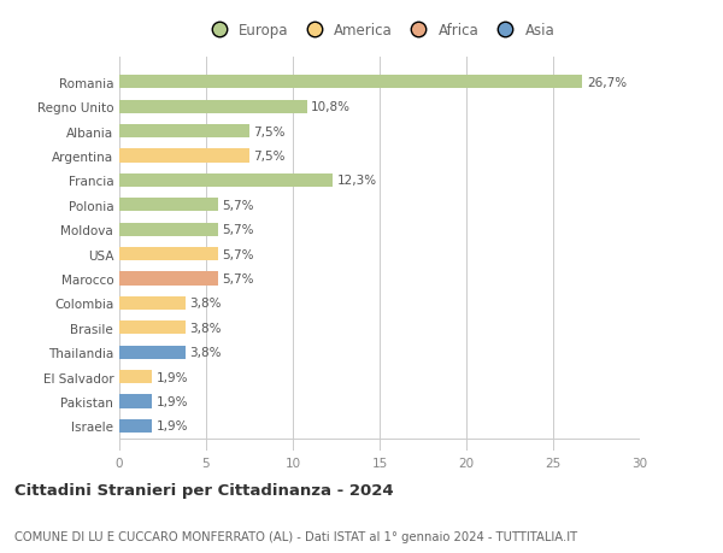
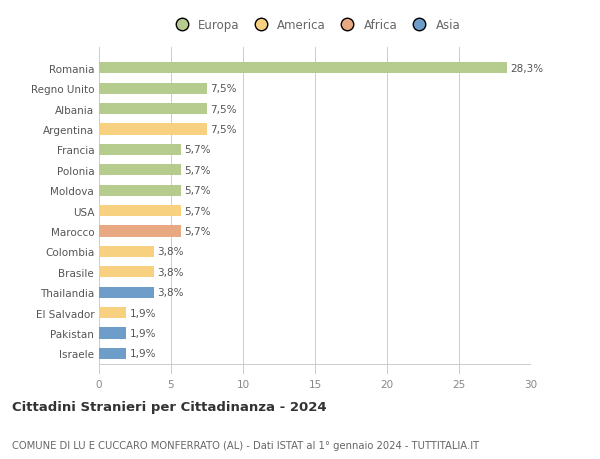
Romania: 26,7% -> 28,3%
Regno Unito: 10,8% -> 7,5%
Francia: 12,3% -> 5,7%
